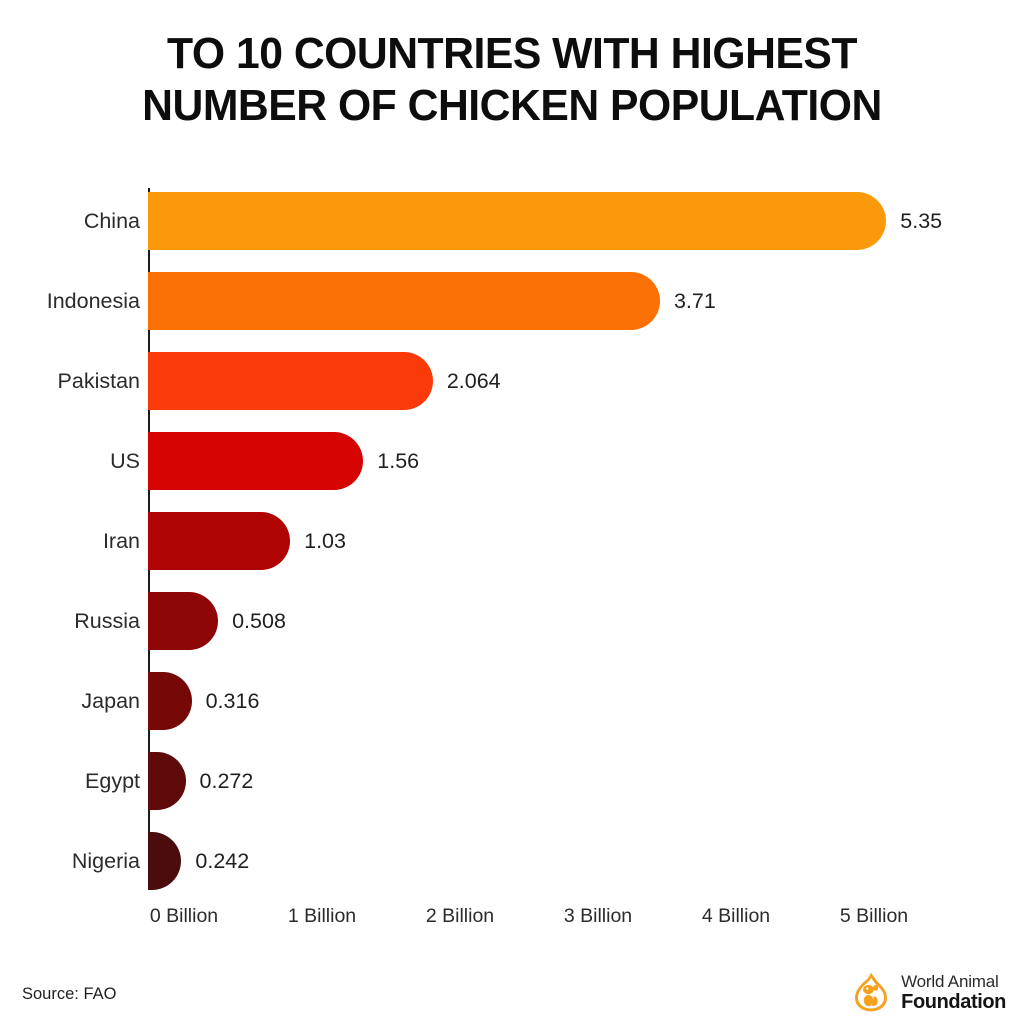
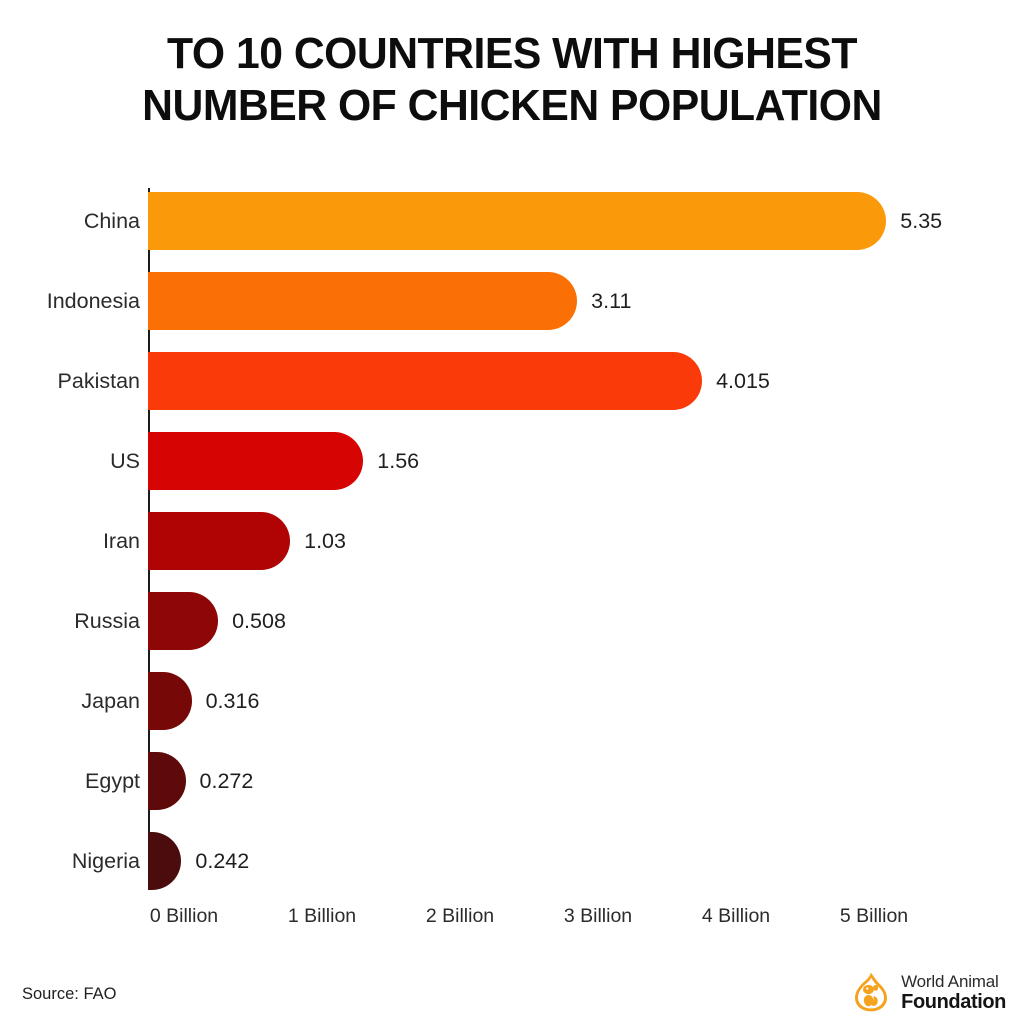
Indonesia: 3.71 -> 3.11
Pakistan: 2.064 -> 4.015
